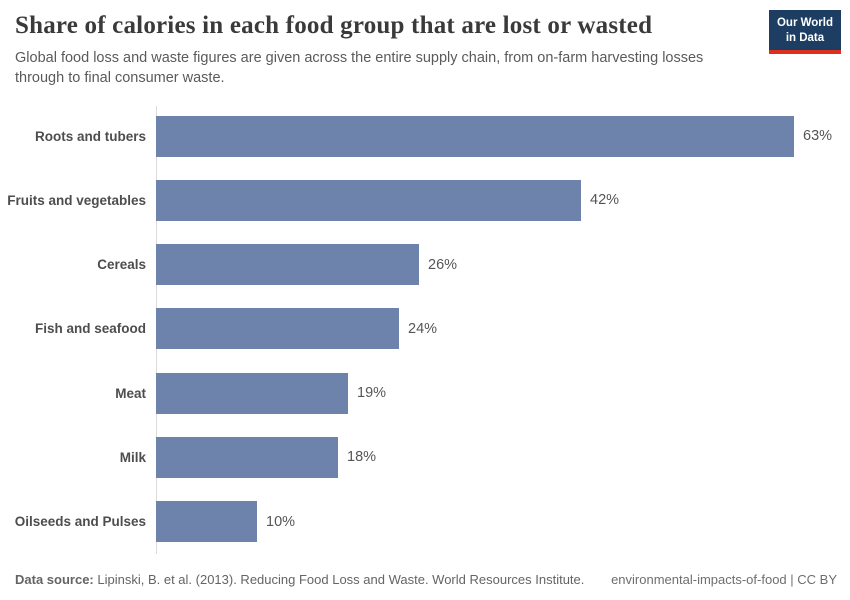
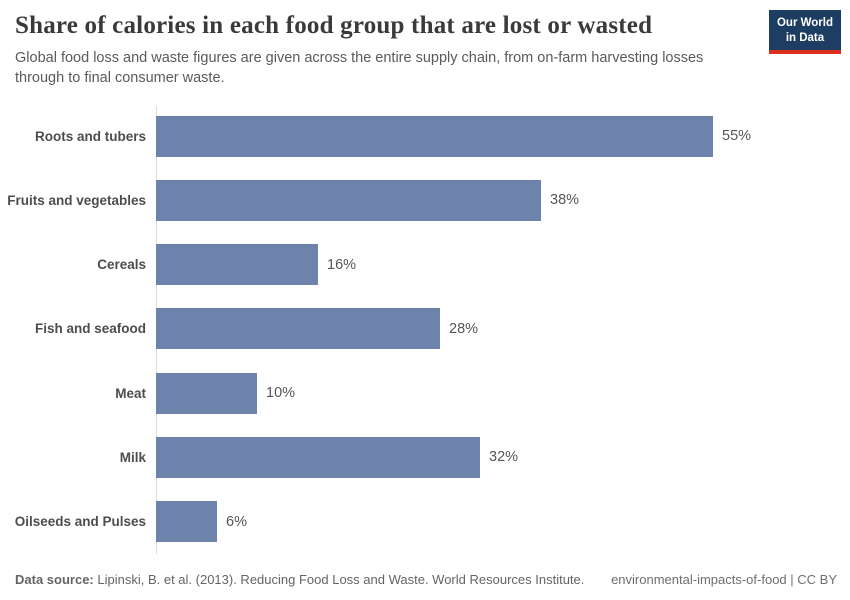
Roots and tubers: 63% -> 55%
Fruits and vegetables: 42% -> 38%
Cereals: 26% -> 16%
Fish and seafood: 24% -> 28%
Meat: 19% -> 10%
Milk: 18% -> 32%
Oilseeds and Pulses: 10% -> 6%
